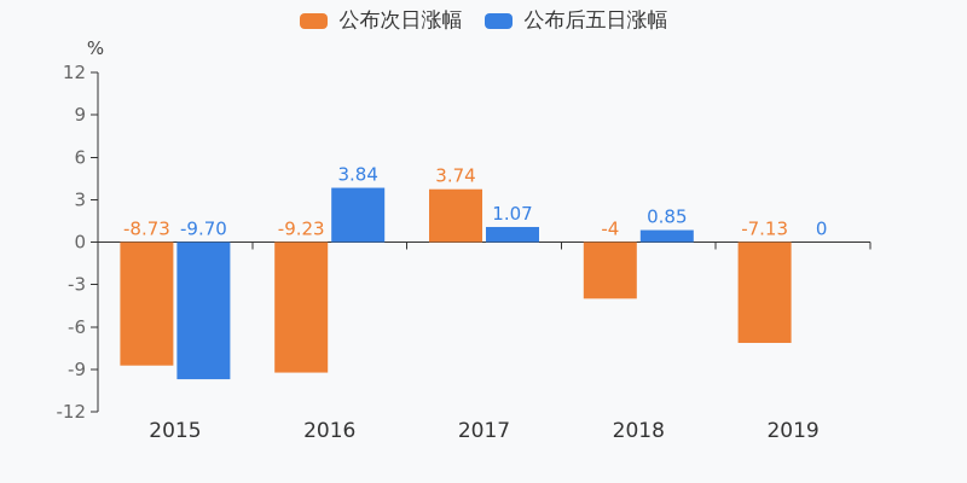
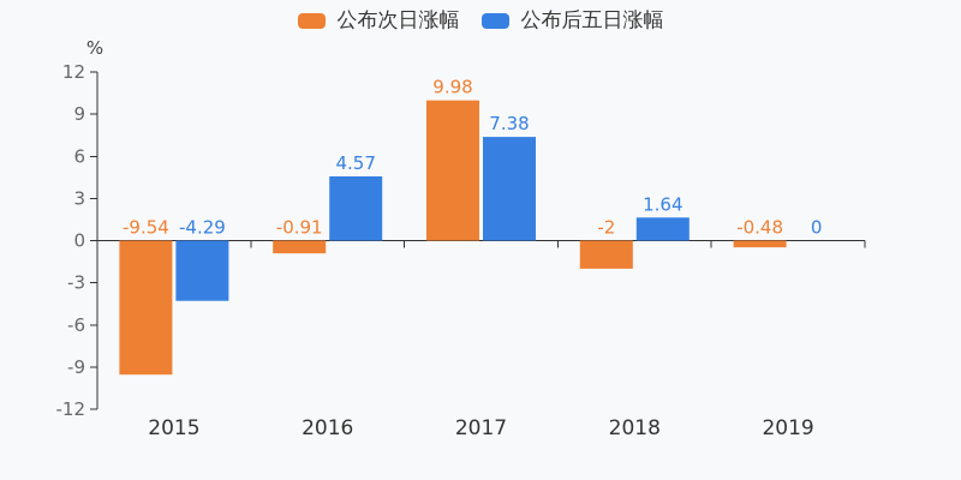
公布次日涨幅/2015: -8.73 -> -9.54
公布后五日涨幅/2015: -9.70 -> -4.29
公布次日涨幅/2016: -9.23 -> -0.91
公布后五日涨幅/2016: 3.84 -> 4.57
公布次日涨幅/2017: 3.74 -> 9.98
公布后五日涨幅/2017: 1.07 -> 7.38
公布次日涨幅/2018: -4 -> -2
公布后五日涨幅/2018: 0.85 -> 1.64
公布次日涨幅/2019: -7.13 -> -0.48
